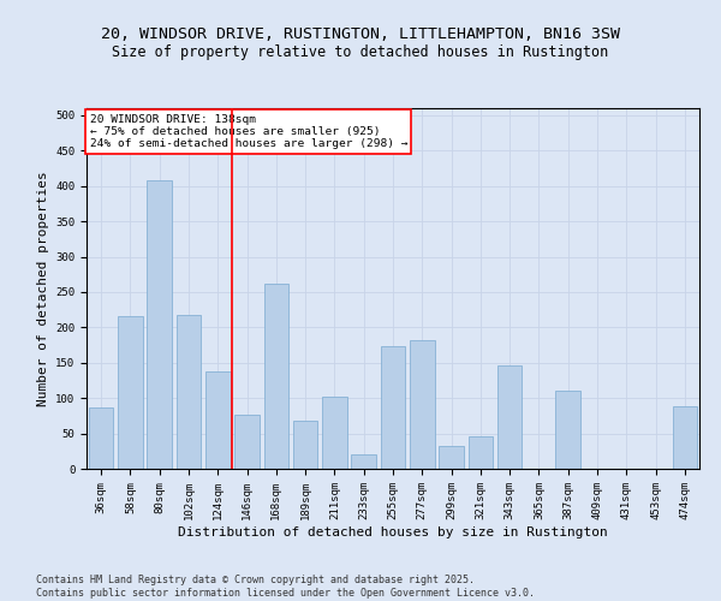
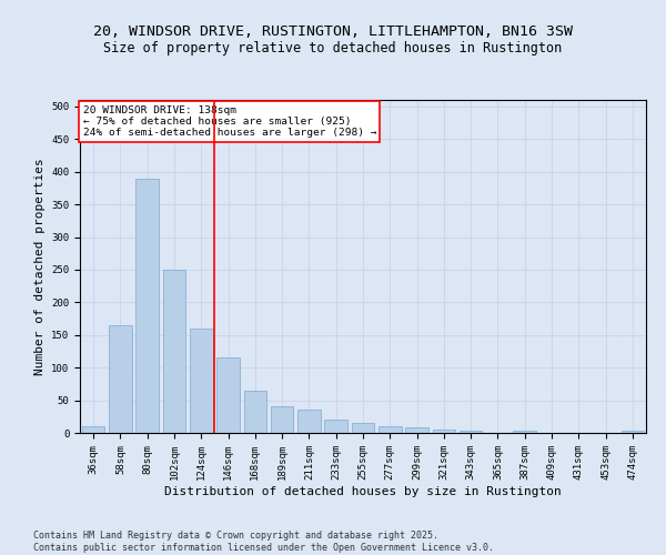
36sqm: 86 -> 10
58sqm: 216 -> 165
80sqm: 408 -> 390
102sqm: 218 -> 250
124sqm: 138 -> 160
146sqm: 76 -> 115
168sqm: 262 -> 65
189sqm: 68 -> 40
211sqm: 102 -> 35
255sqm: 174 -> 15
277sqm: 182 -> 10
299sqm: 32 -> 8
321sqm: 46 -> 5
343sqm: 146 -> 3
387sqm: 110 -> 3
474sqm: 88 -> 3
